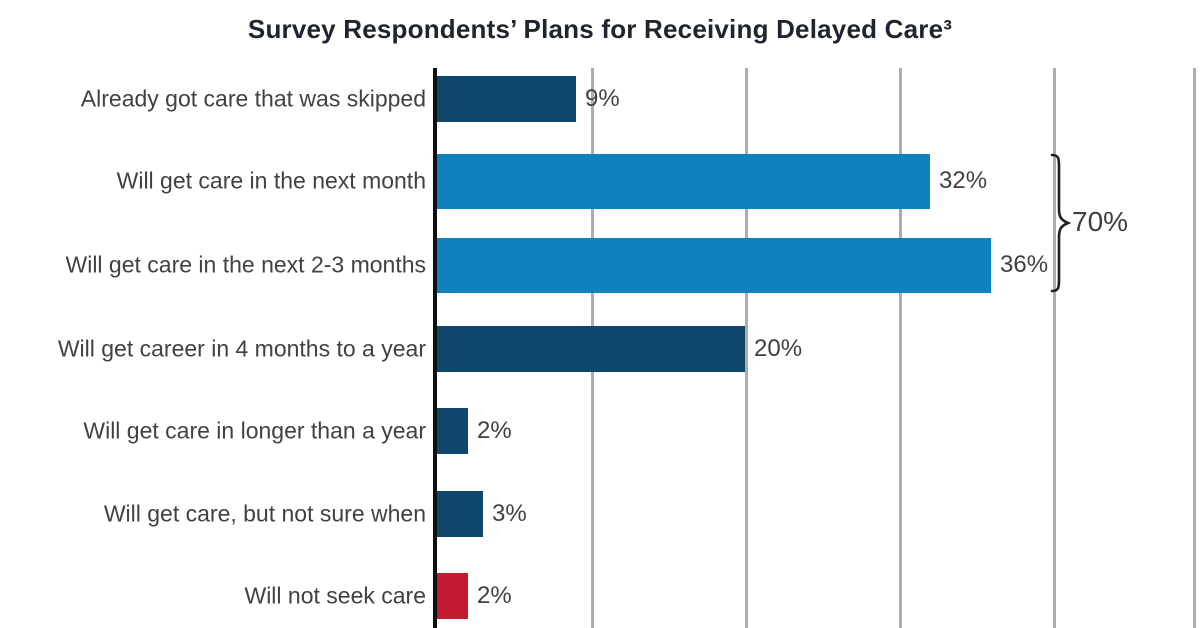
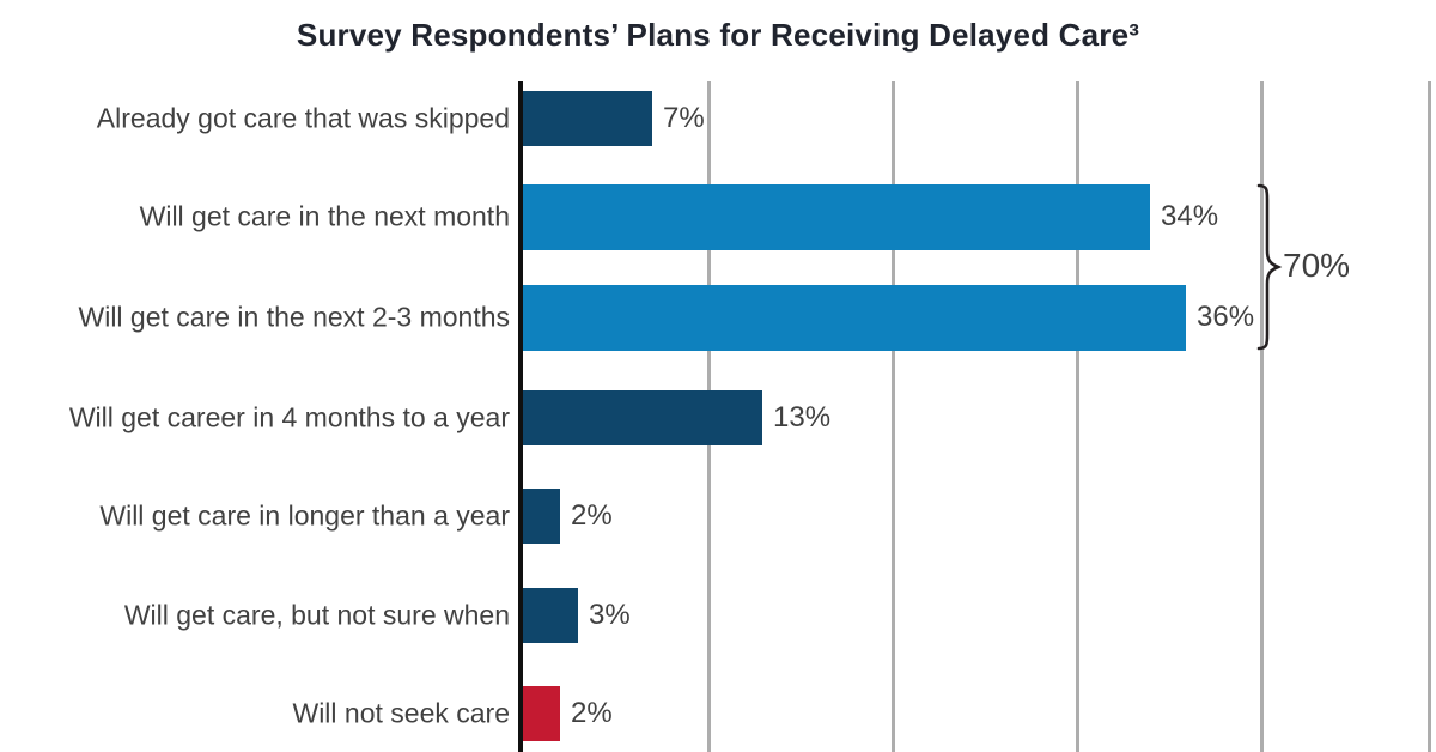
Already got care that was skipped: 9% -> 7%
Will get care in the next month: 32% -> 34%
Will get career in 4 months to a year: 20% -> 13%
